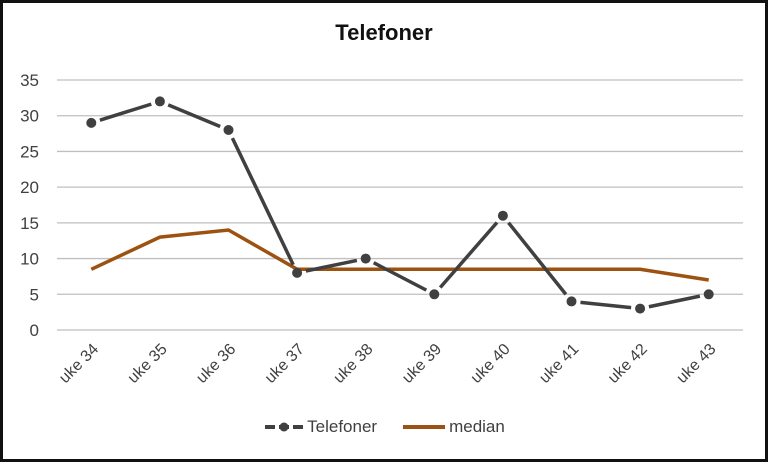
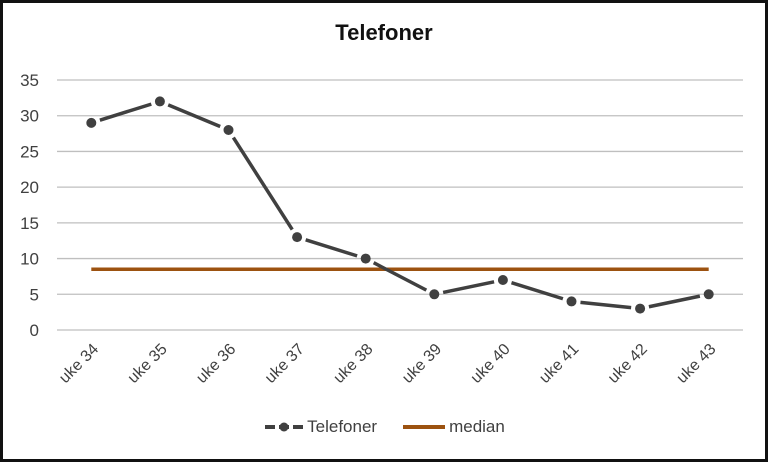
median/uke 35: 13 -> 8
median/uke 36: 14 -> 8
Telefoner/uke 37: 8 -> 13
Telefoner/uke 40: 16 -> 7
median/uke 43: 7 -> 8
